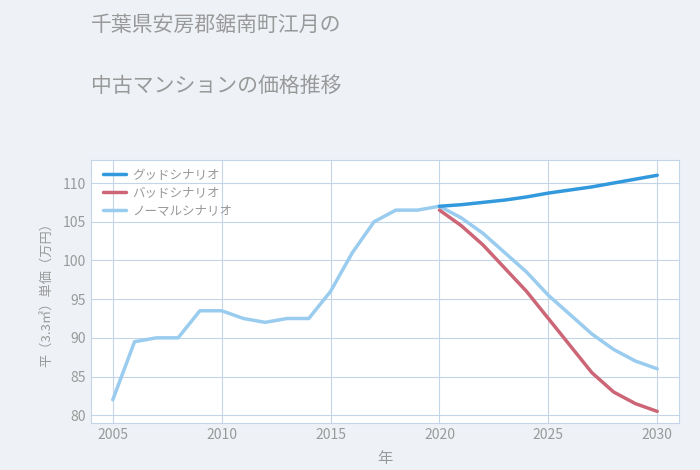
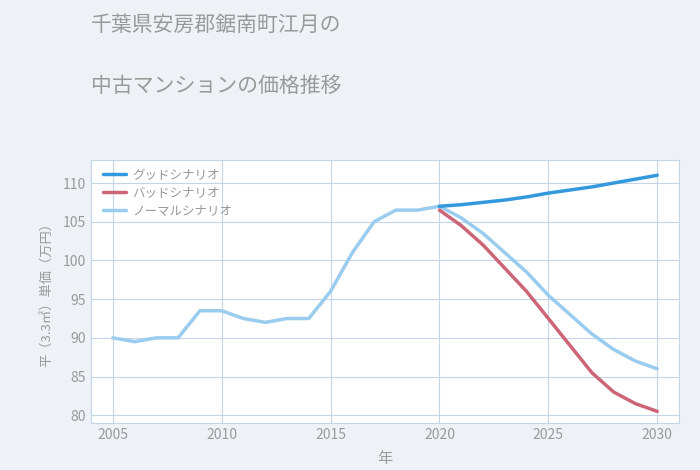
ノーマルシナリオ/2005: 82.0 -> 90.0
